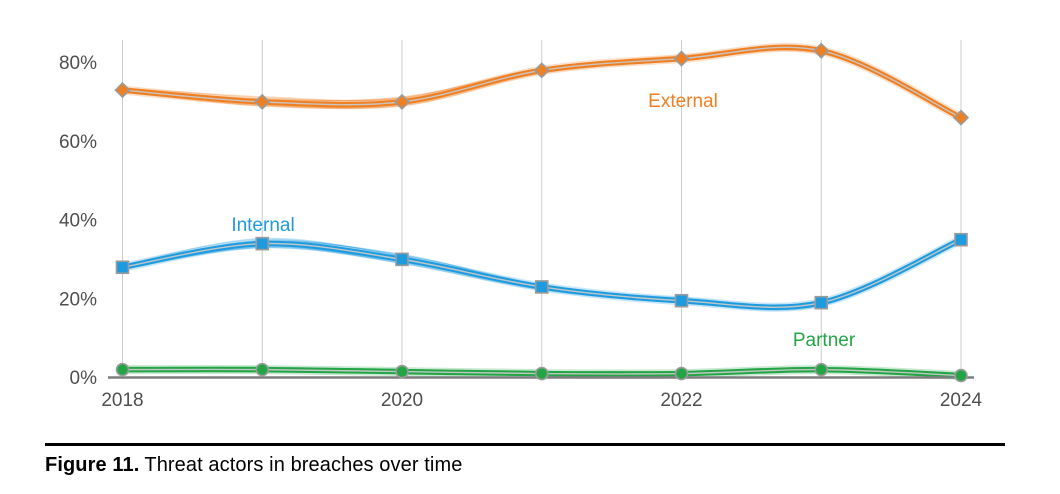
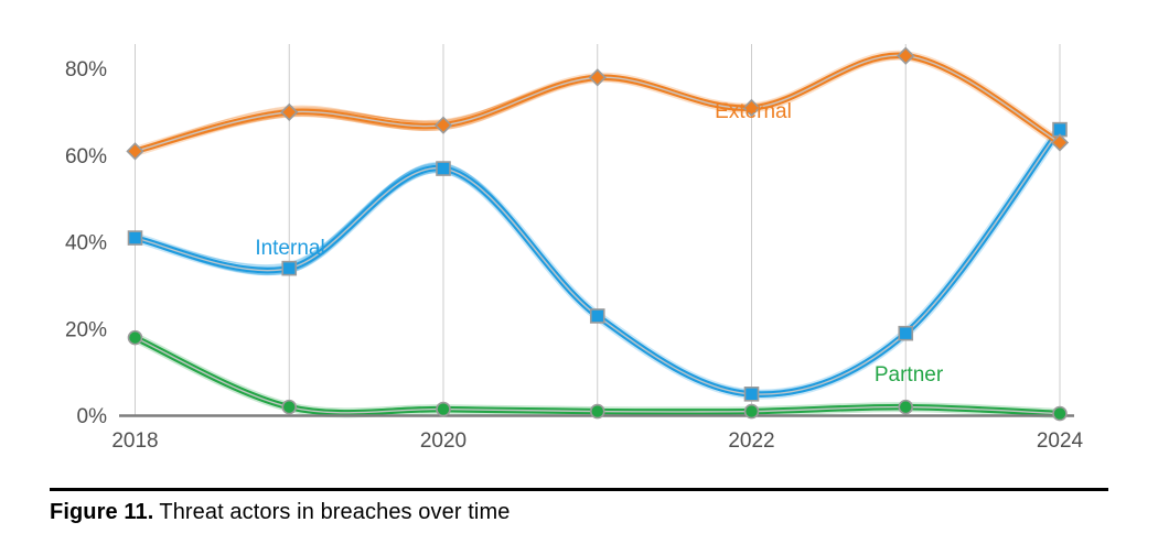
Partner/2018: 2% -> 18%
Internal/2018: 28% -> 41%
External/2018: 73% -> 61%
Internal/2020: 30% -> 57%
External/2020: 70% -> 67%
Internal/2022: 20% -> 5%
External/2022: 81% -> 71%
Internal/2024: 35% -> 66%
External/2024: 66% -> 63%
